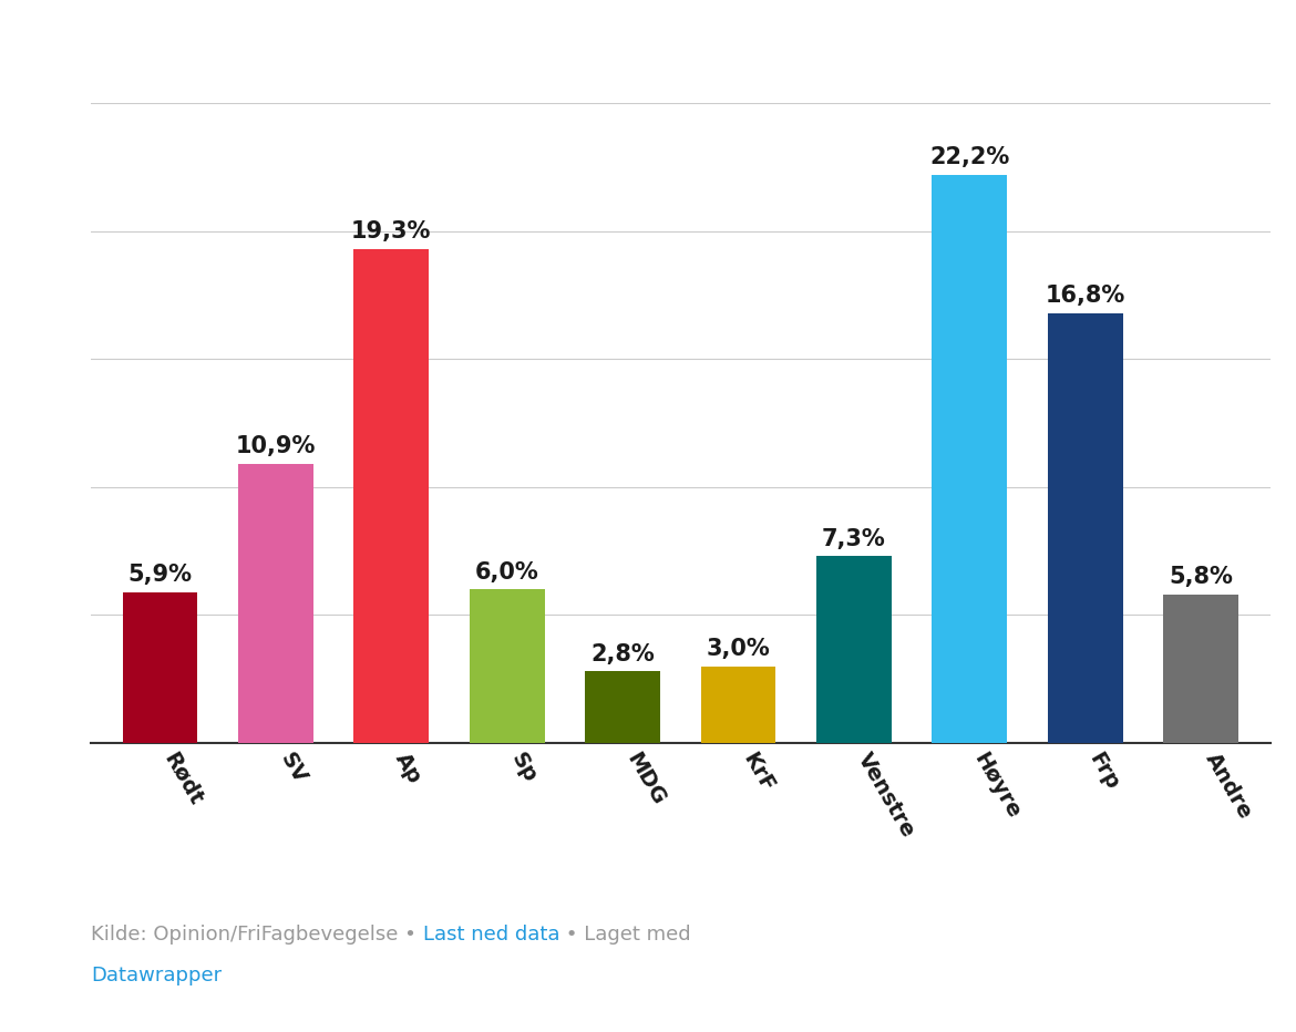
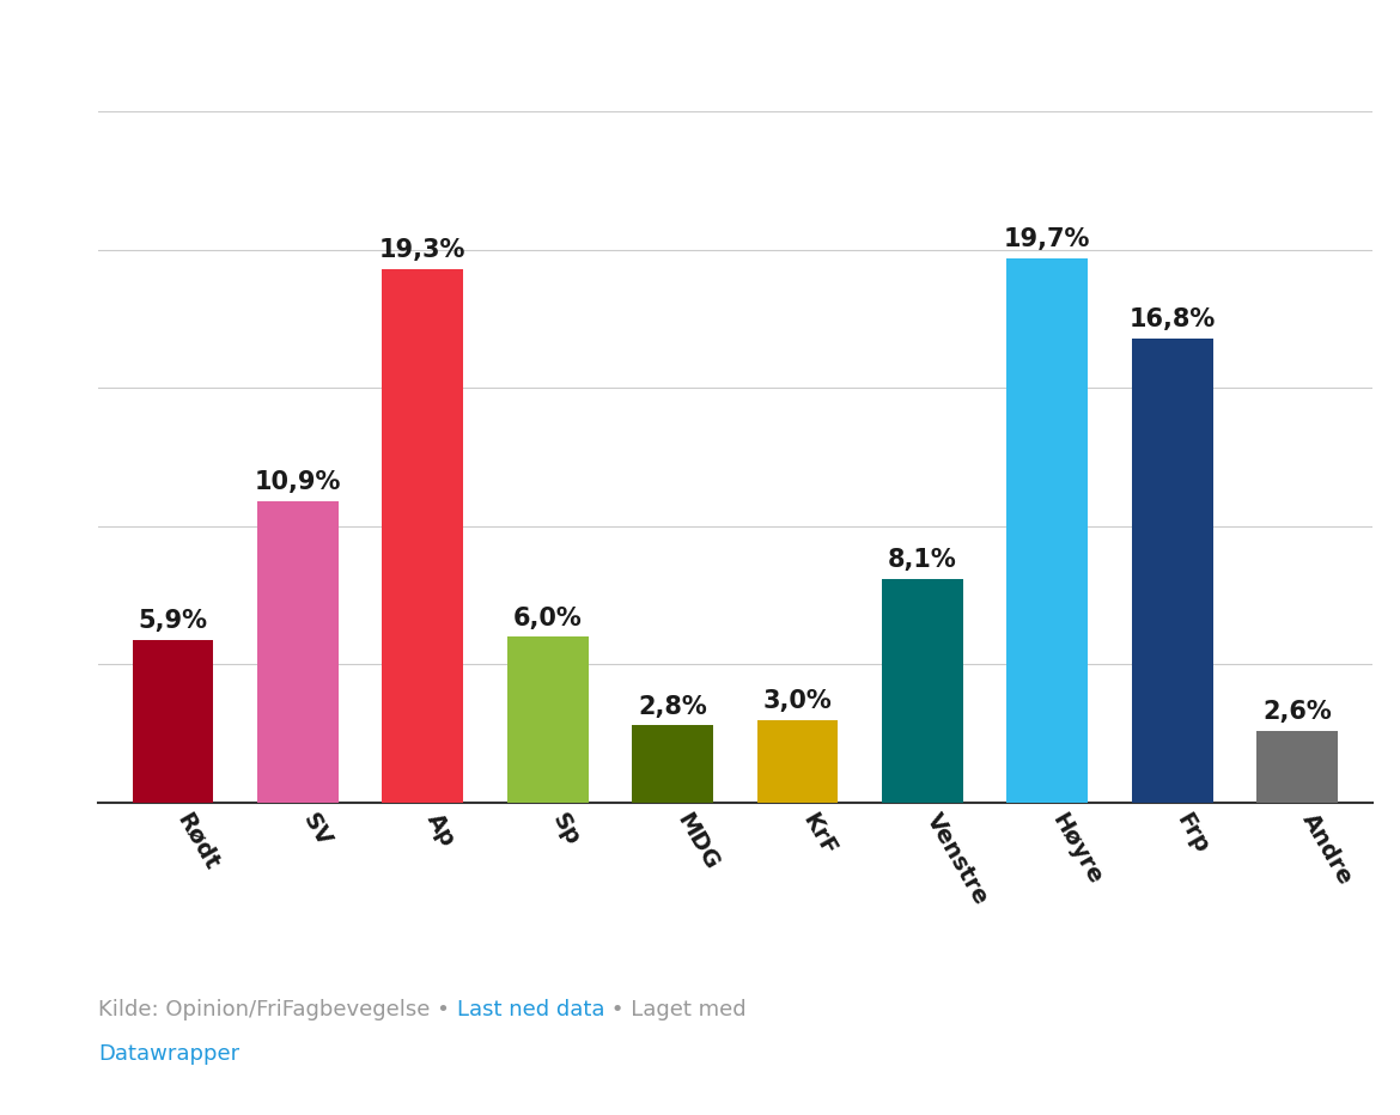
Venstre: 7,3% -> 8,1%
Høyre: 22,2% -> 19,7%
Andre: 5,8% -> 2,6%
